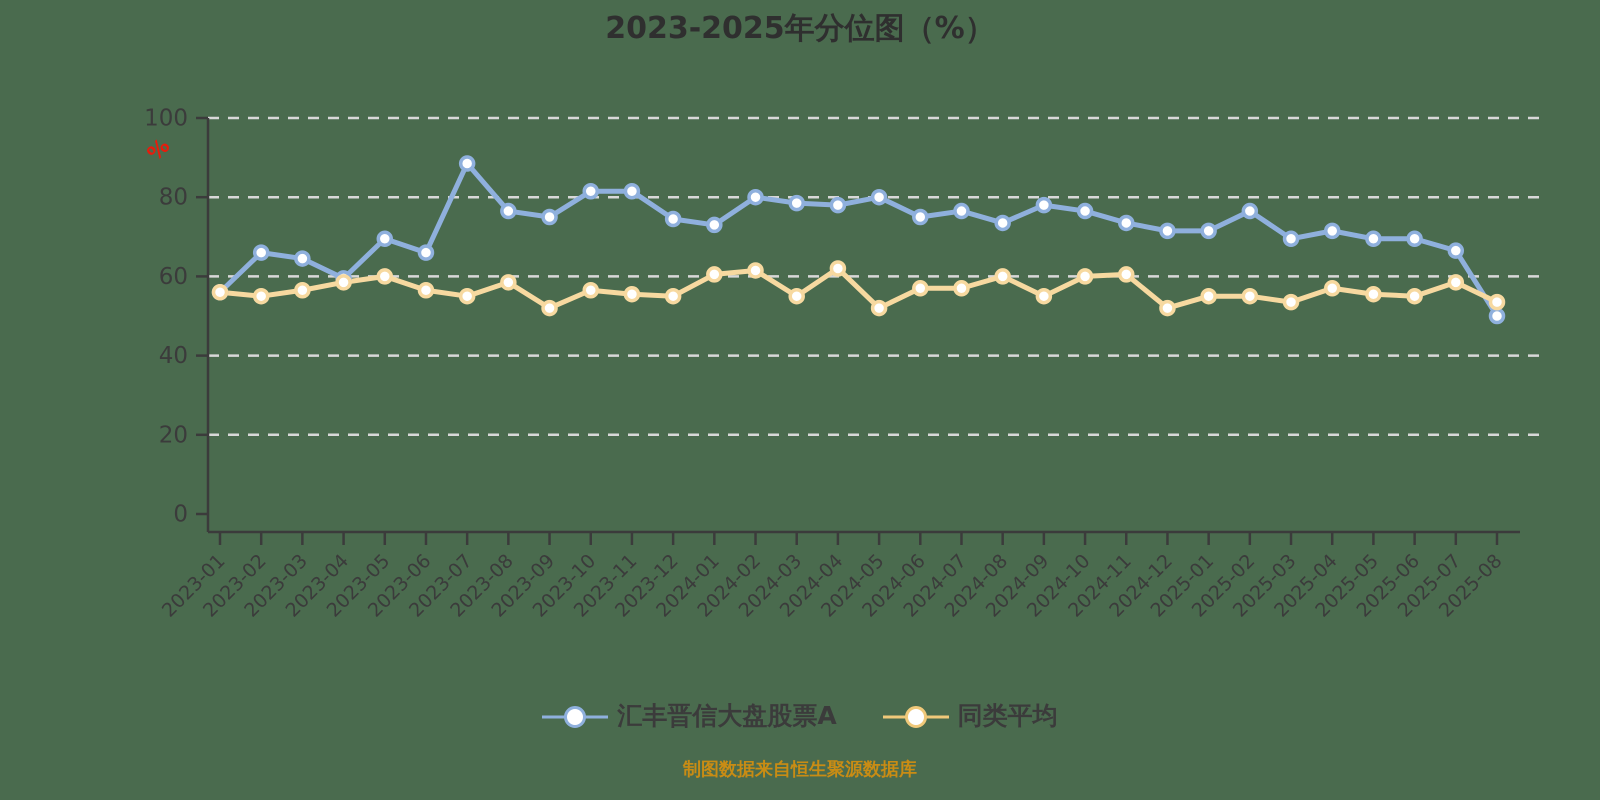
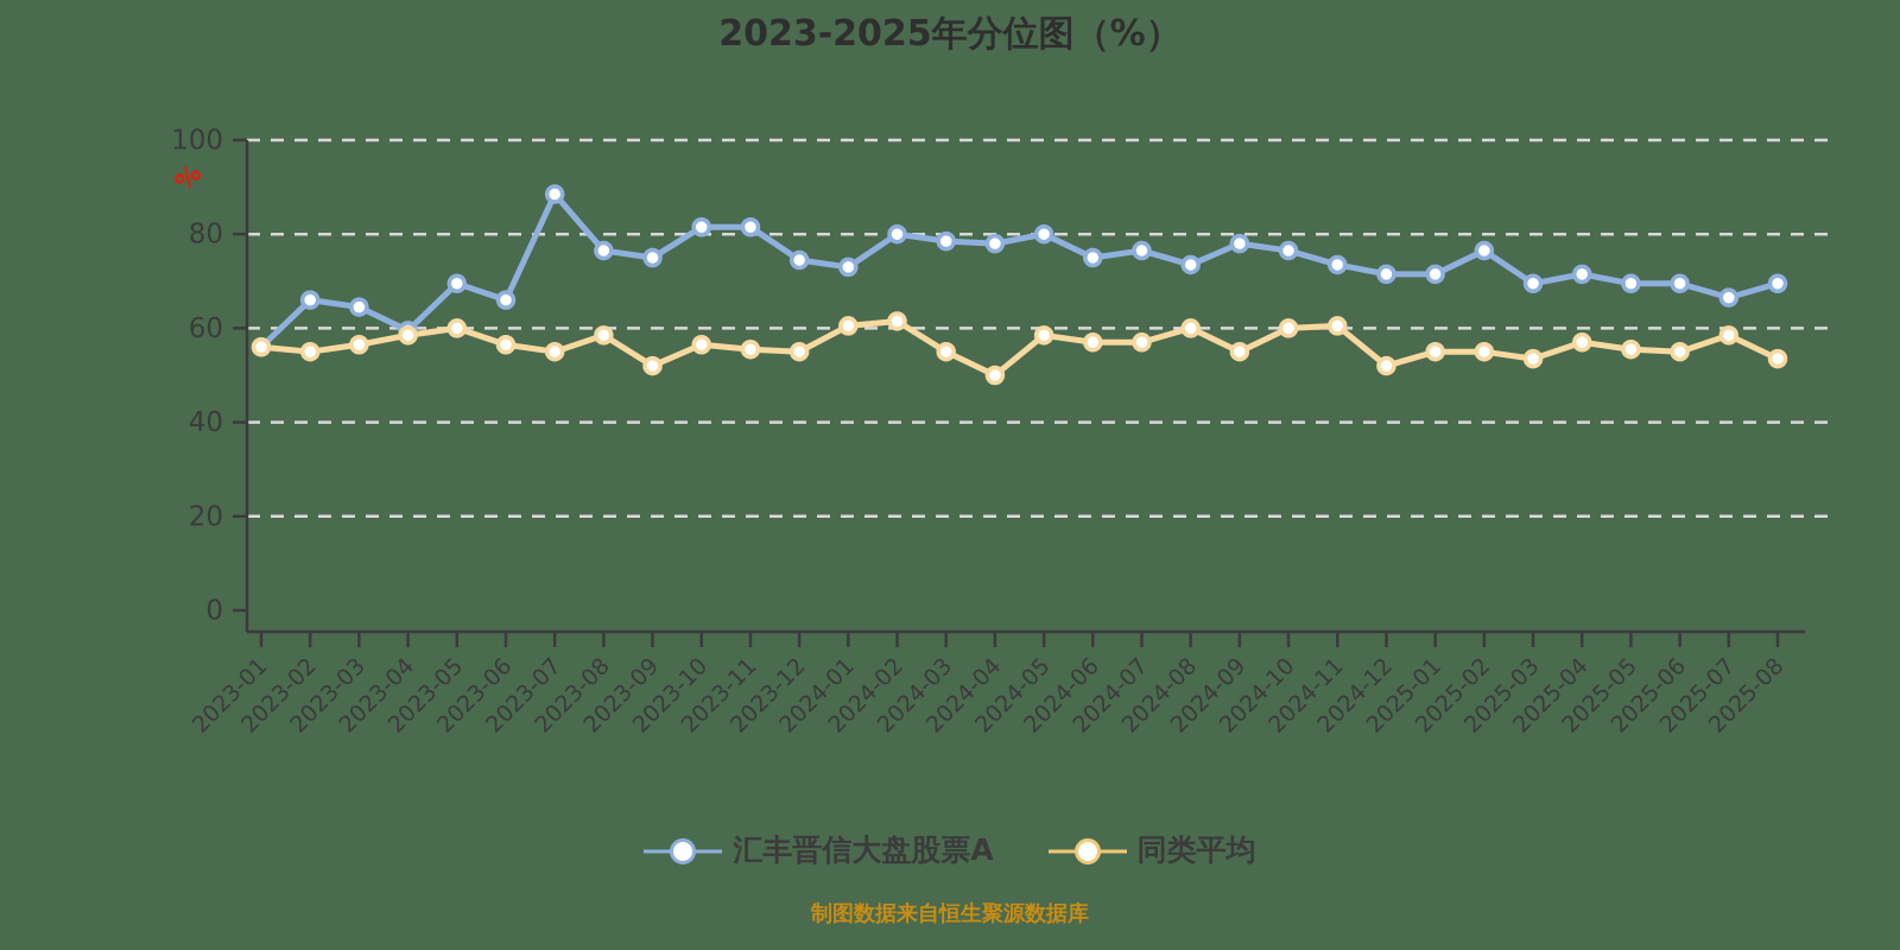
同类平均/2024-04: 62 -> 50
同类平均/2024-05: 52 -> 58
汇丰晋信大盘股票A/2025-08: 50 -> 70
